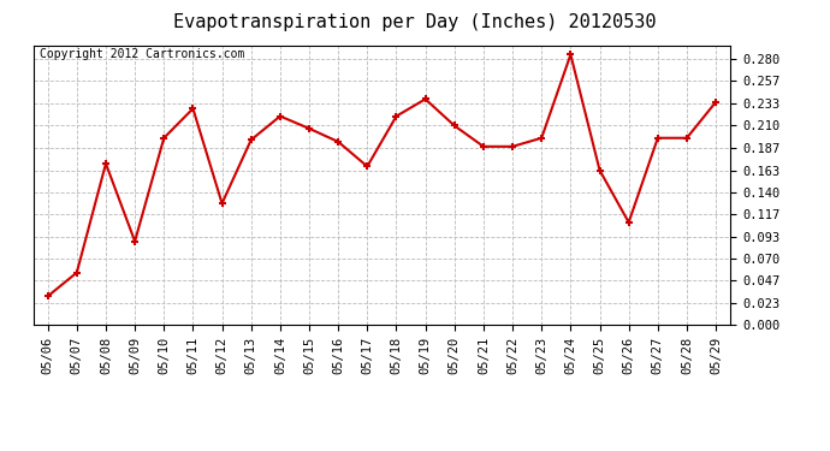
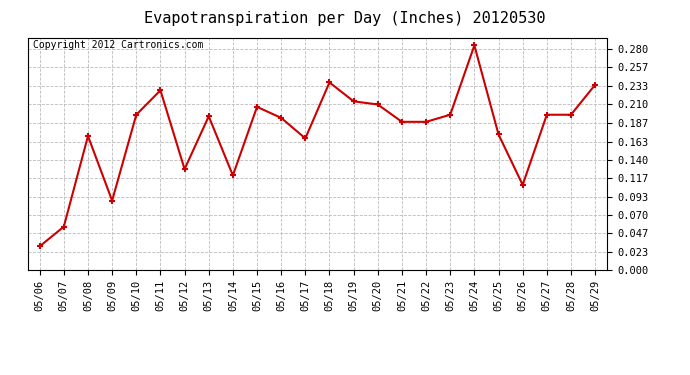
05/14: 0.220 -> 0.120
05/18: 0.220 -> 0.238
05/19: 0.238 -> 0.214
05/25: 0.163 -> 0.172
